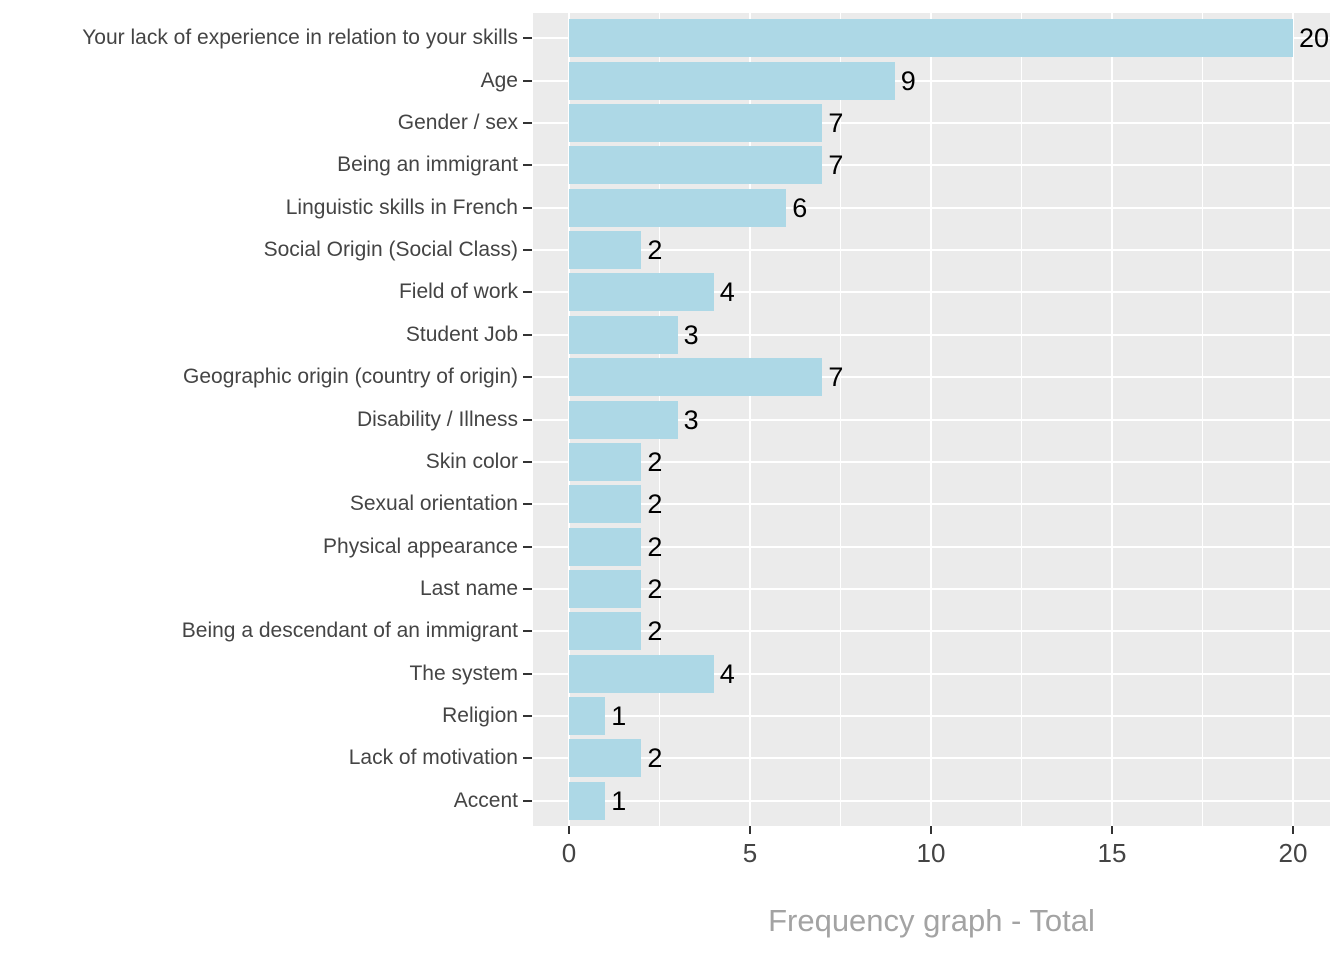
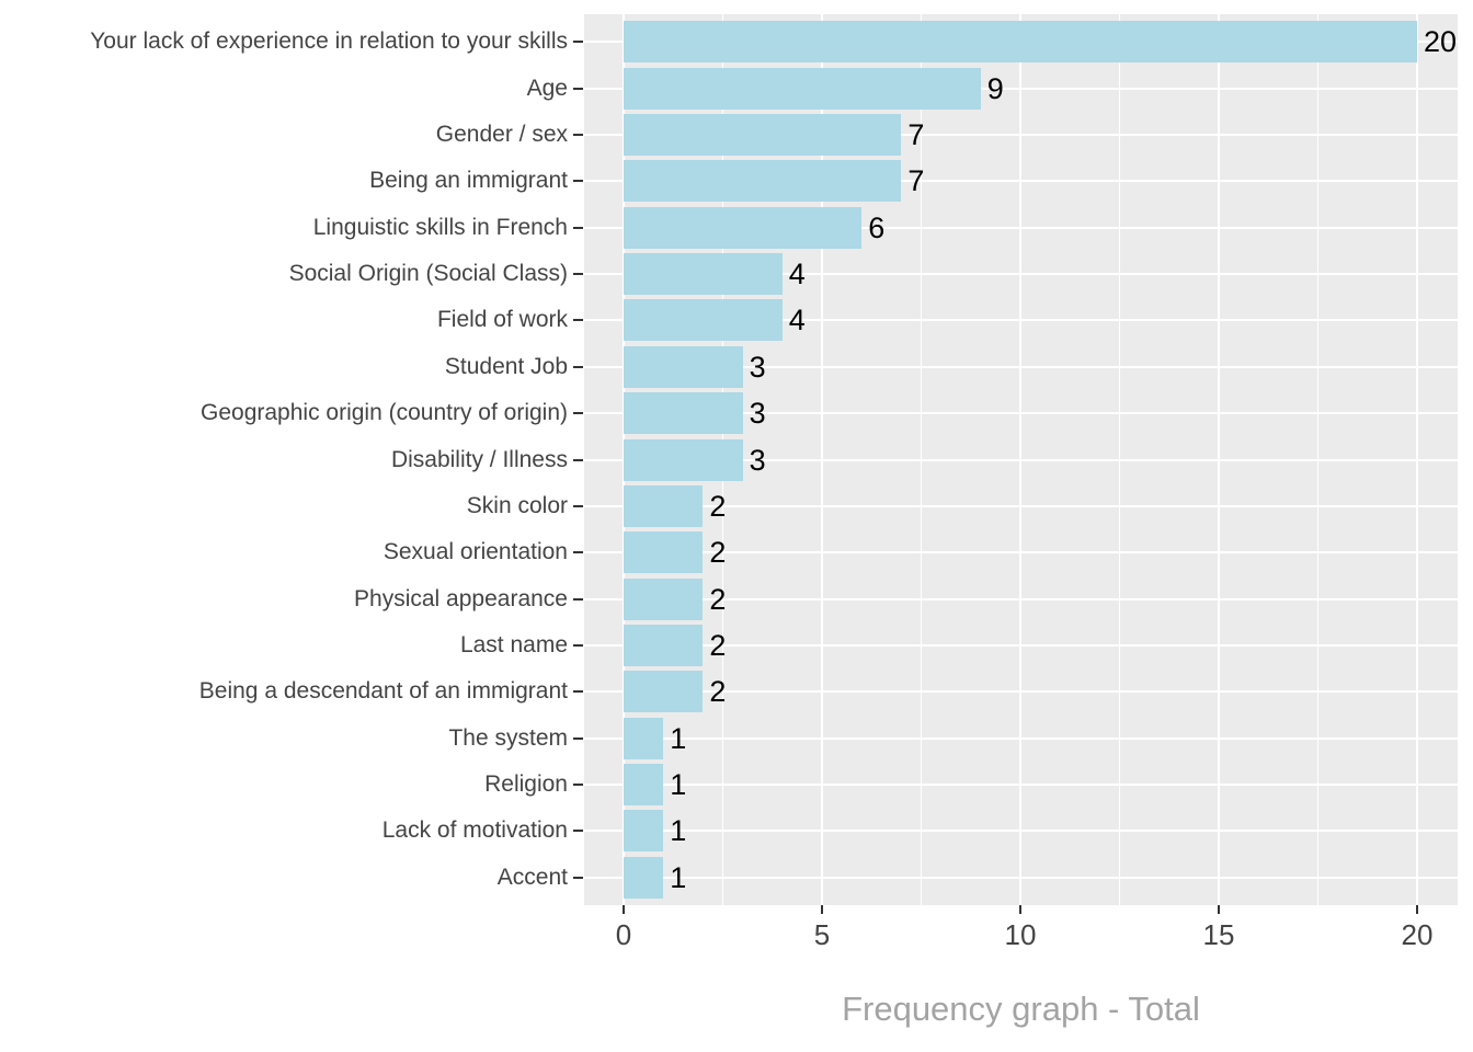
Social Origin (Social Class): 2 -> 4
Geographic origin (country of origin): 7 -> 3
The system: 4 -> 1
Lack of motivation: 2 -> 1
